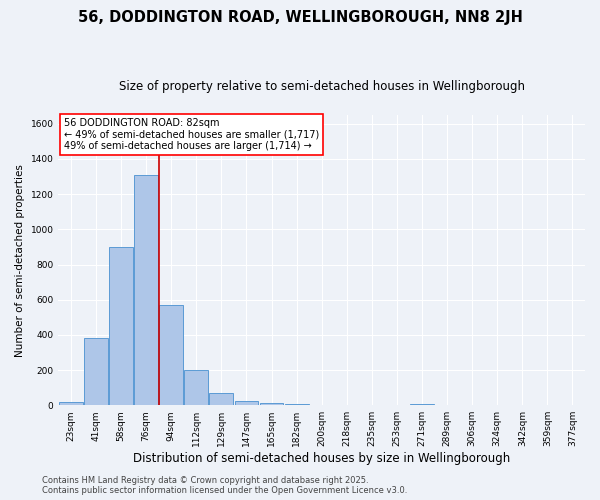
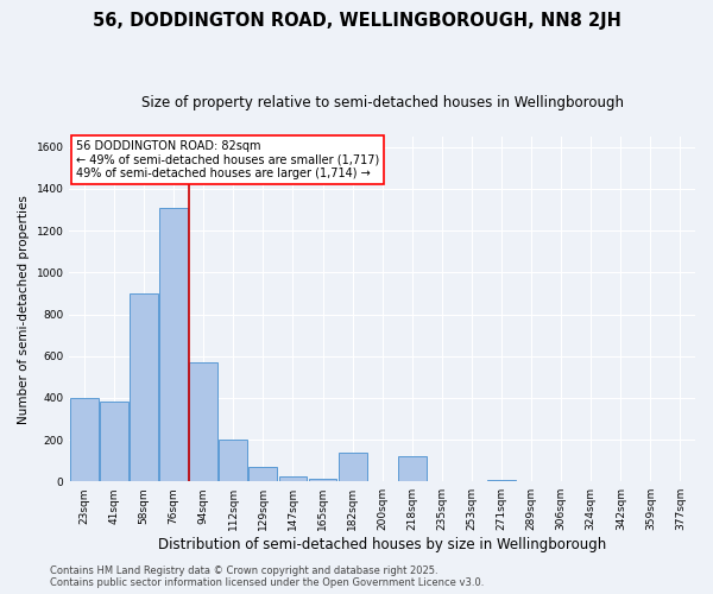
23sqm: 20 -> 400
182sqm: 0 -> 140
218sqm: 0 -> 120
